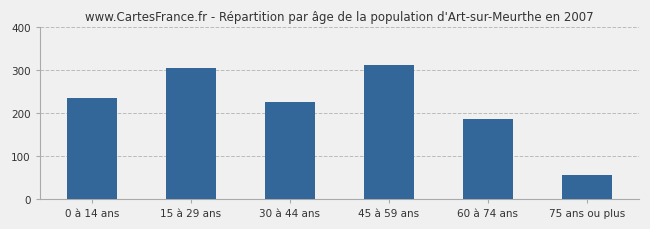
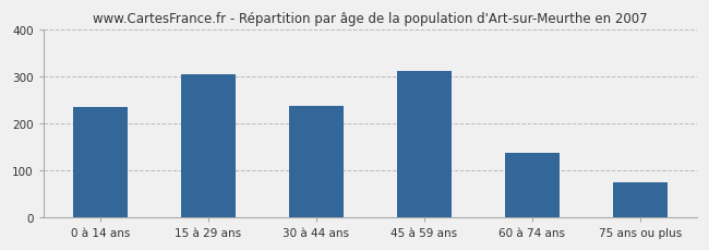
30 à 44 ans: 225 -> 237
60 à 74 ans: 185 -> 137
75 ans ou plus: 55 -> 75
